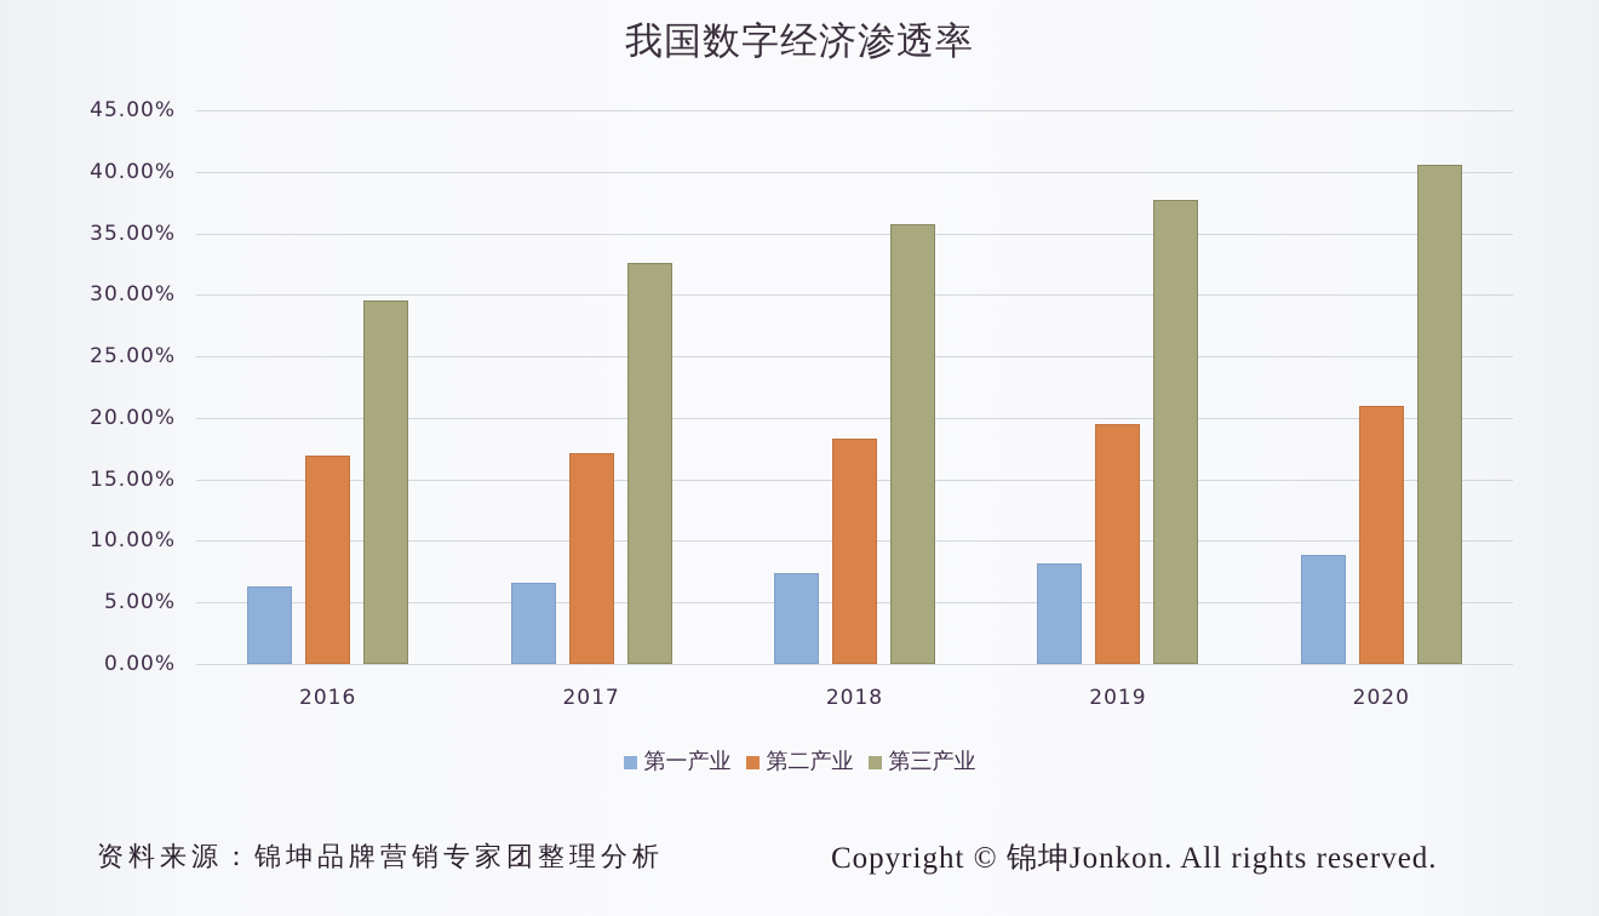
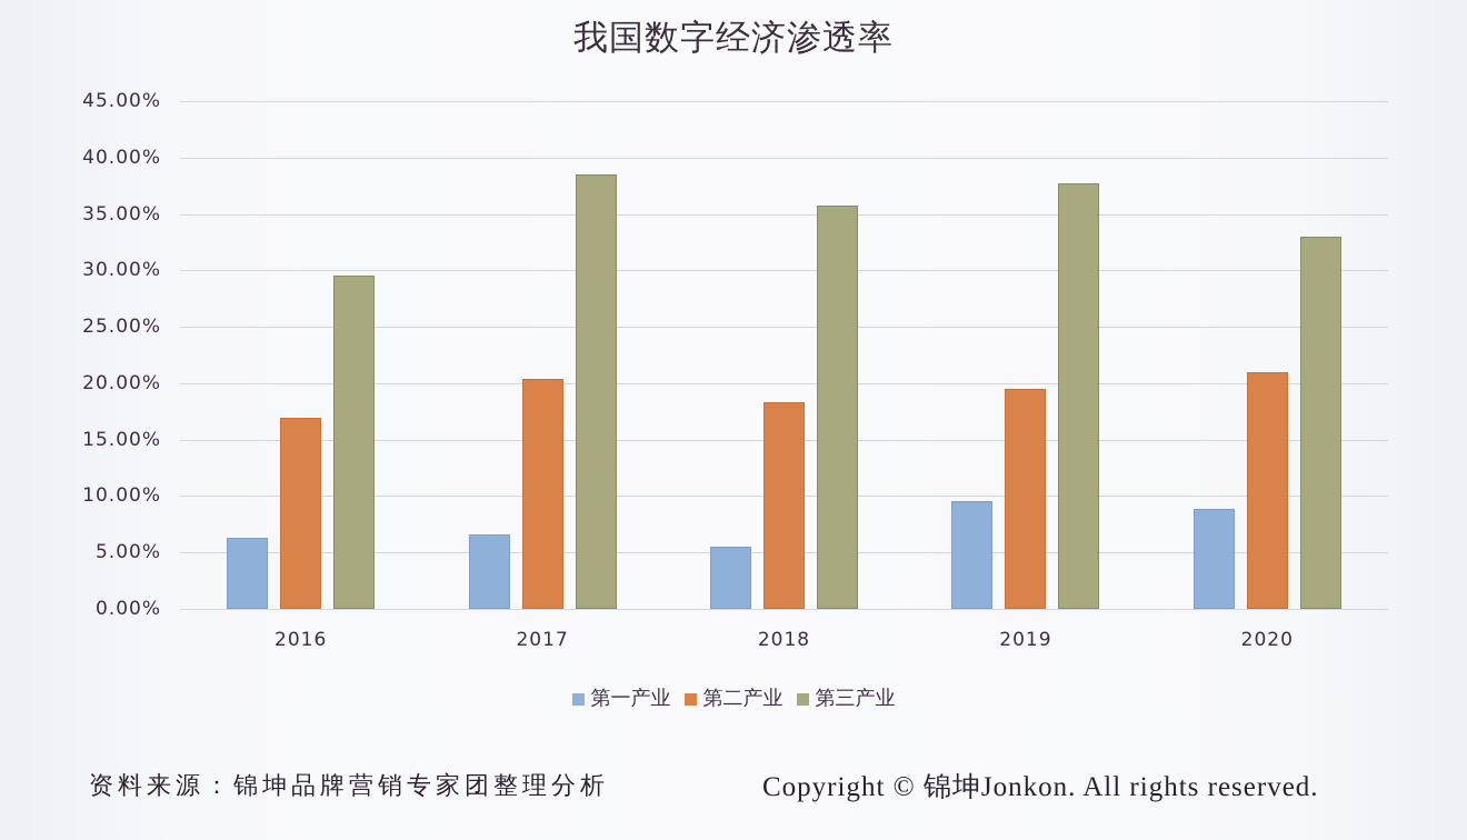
第二产业/2017: 17.1% -> 20.4%
第三产业/2017: 32.6% -> 38.5%
第一产业/2018: 7.4% -> 5.5%
第一产业/2019: 8.2% -> 9.6%
第三产业/2020: 40.6% -> 33.0%
